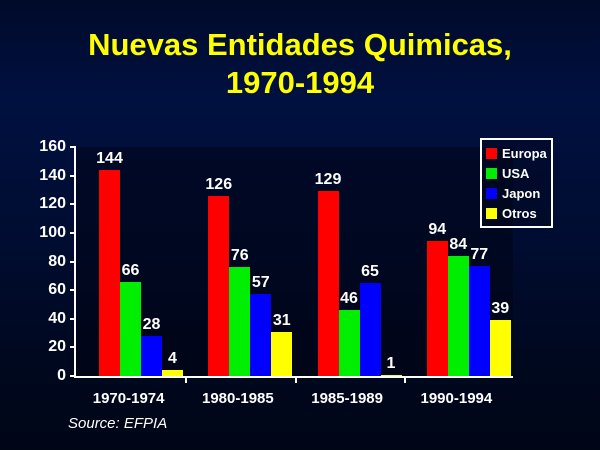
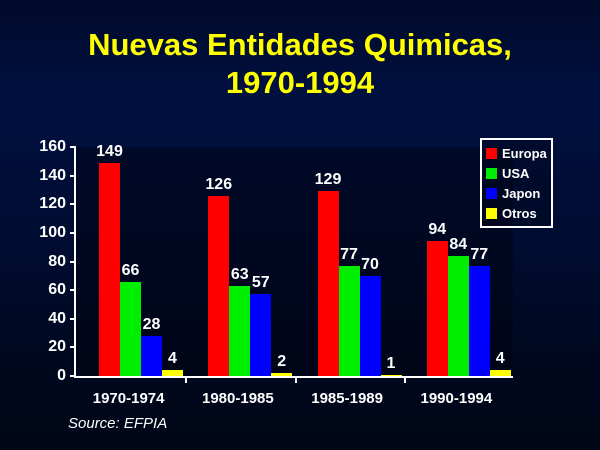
Europa/1970-1974: 144 -> 149
USA/1980-1985: 76 -> 63
Otros/1980-1985: 31 -> 2
USA/1985-1989: 46 -> 77
Japon/1985-1989: 65 -> 70
Otros/1990-1994: 39 -> 4
